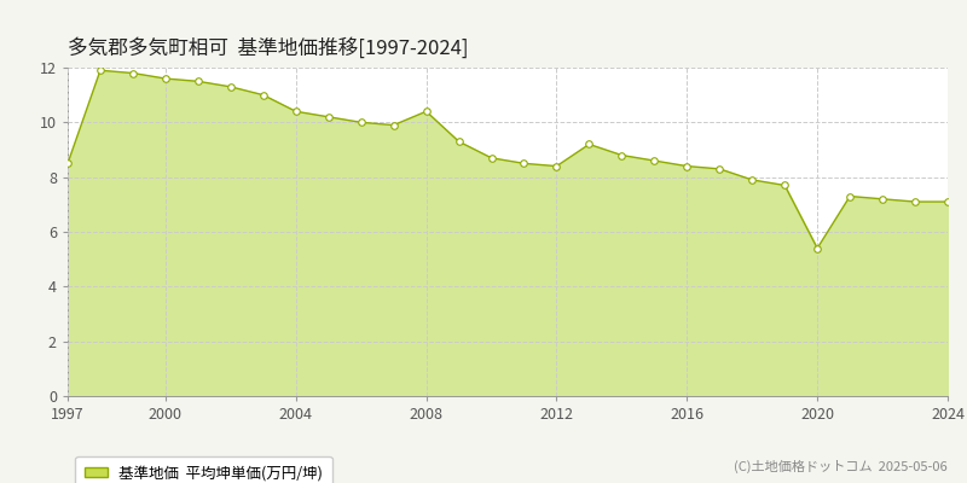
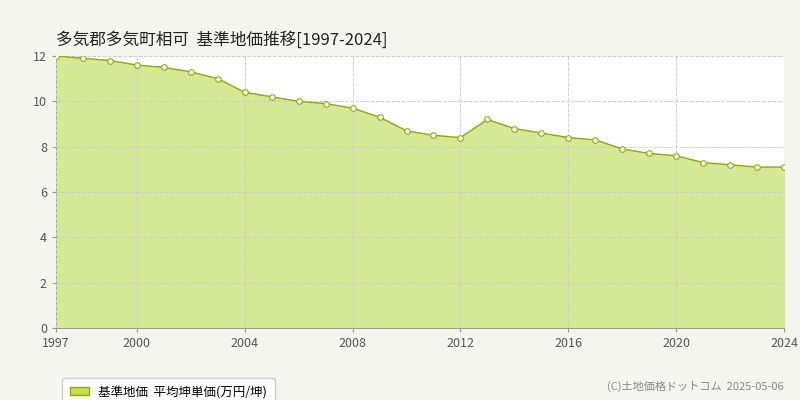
1997: 8.5 -> 12.0
2008: 10.4 -> 9.7
2020: 5.4 -> 7.6
